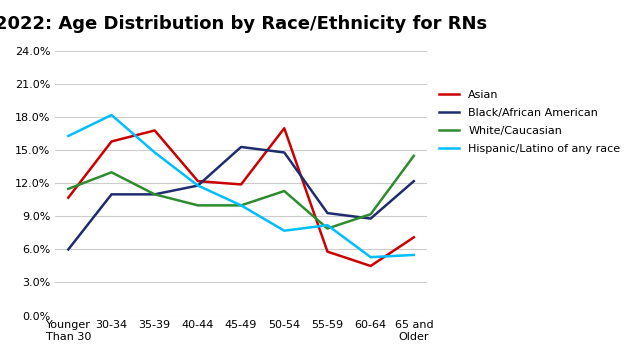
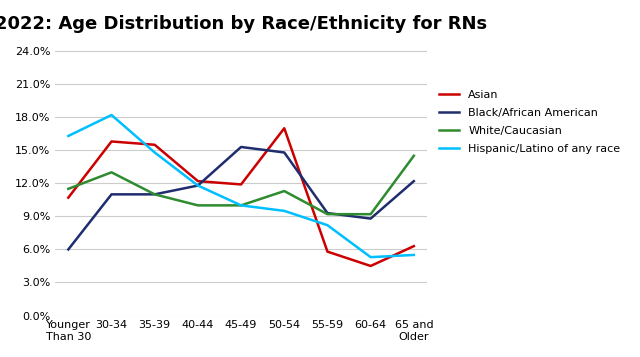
Asian/35-39: 16.8% -> 15.5%
Hispanic/Latino of any race/50-54: 7.7% -> 9.5%
White/Caucasian/55-59: 7.9% -> 9.2%
Asian/65 and Older: 7.1% -> 6.3%
